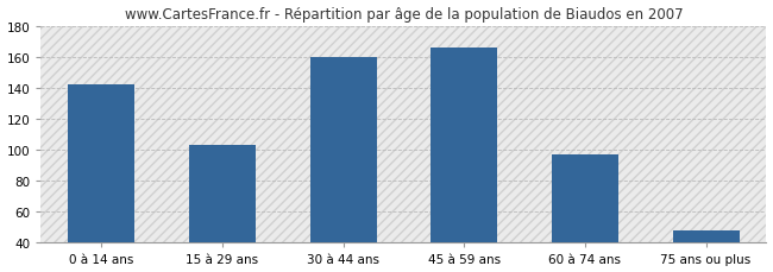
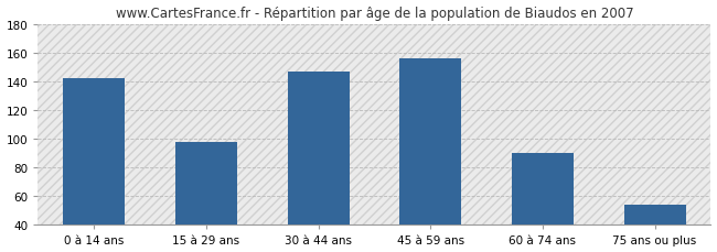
15 à 29 ans: 103 -> 98
30 à 44 ans: 160 -> 147
45 à 59 ans: 166 -> 156
60 à 74 ans: 97 -> 90
75 ans ou plus: 48 -> 54
